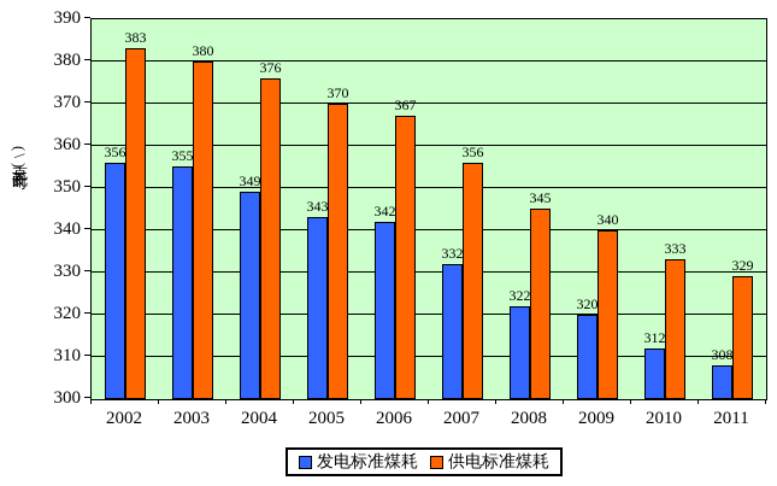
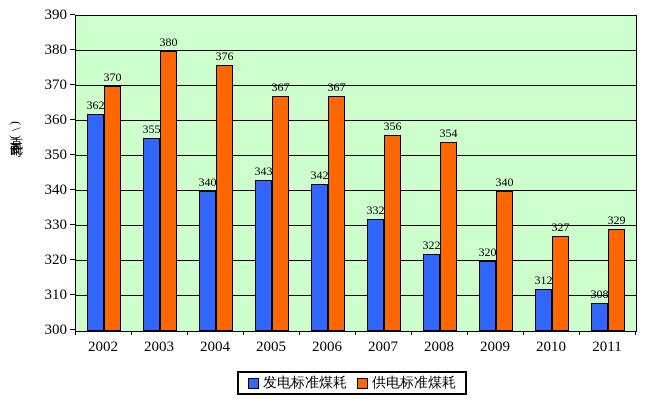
发电标准煤耗/2002: 356 -> 362
供电标准煤耗/2002: 383 -> 370
发电标准煤耗/2004: 349 -> 340
供电标准煤耗/2005: 370 -> 367
供电标准煤耗/2008: 345 -> 354
供电标准煤耗/2010: 333 -> 327
